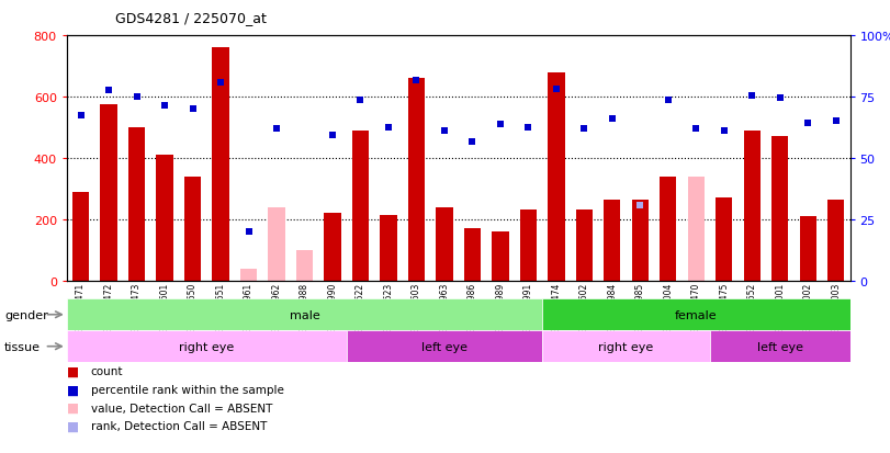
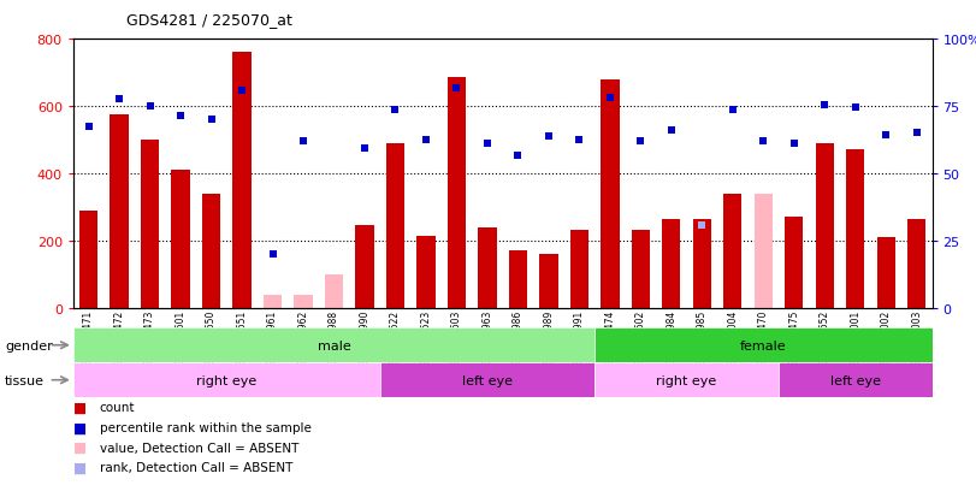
GSM686962: 240 -> 40
GSM686990: 220 -> 245
GSM685603: 660 -> 685
